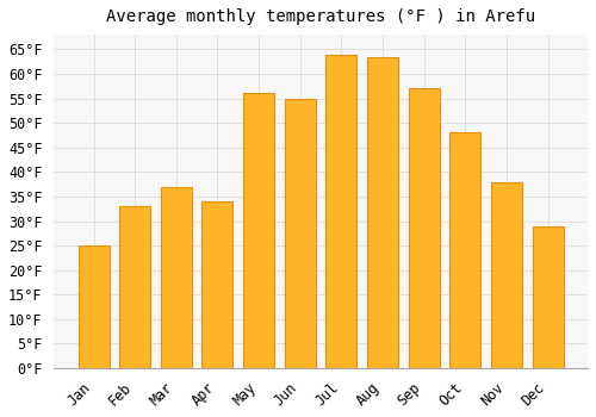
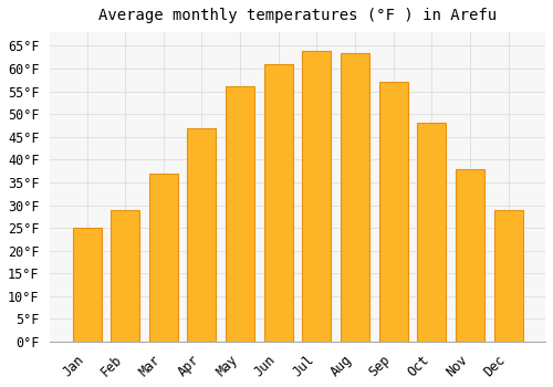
Feb: 33.0°F -> 29.0°F
Apr: 34.0°F -> 47.0°F
Jun: 55.0°F -> 61.0°F
